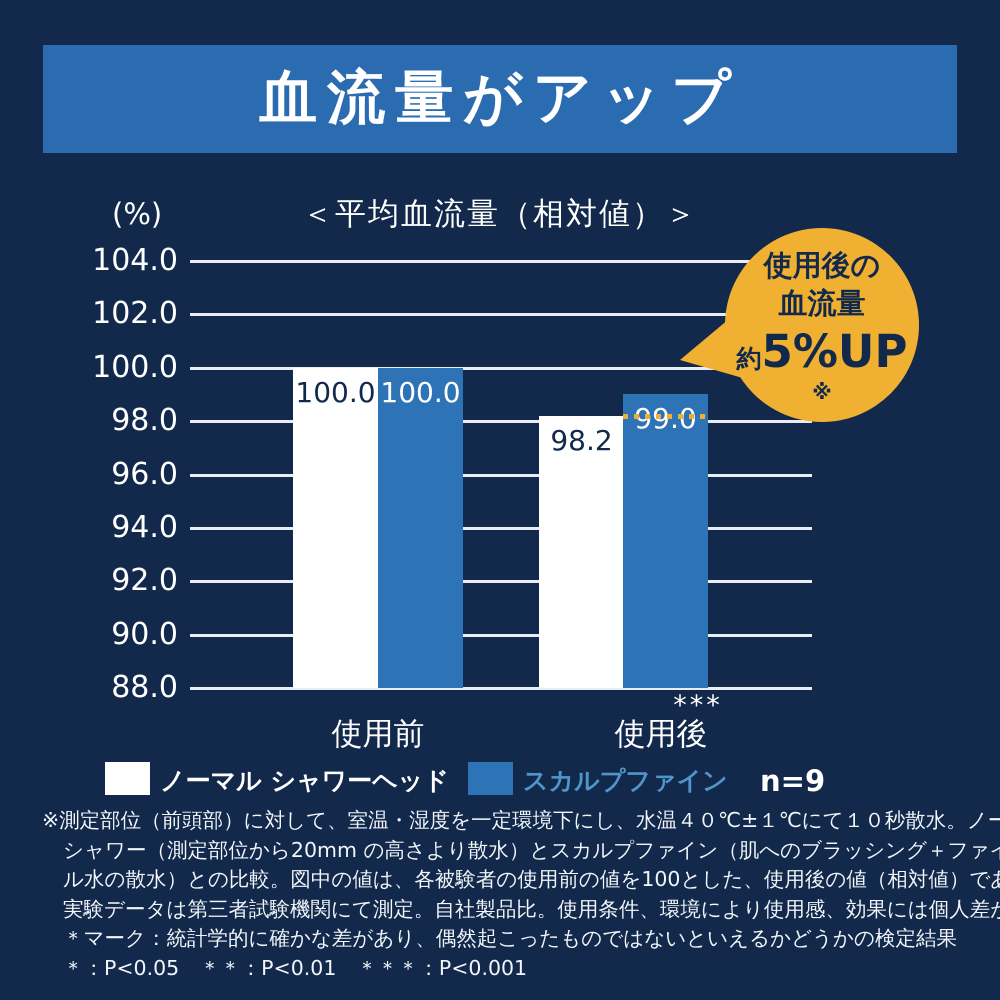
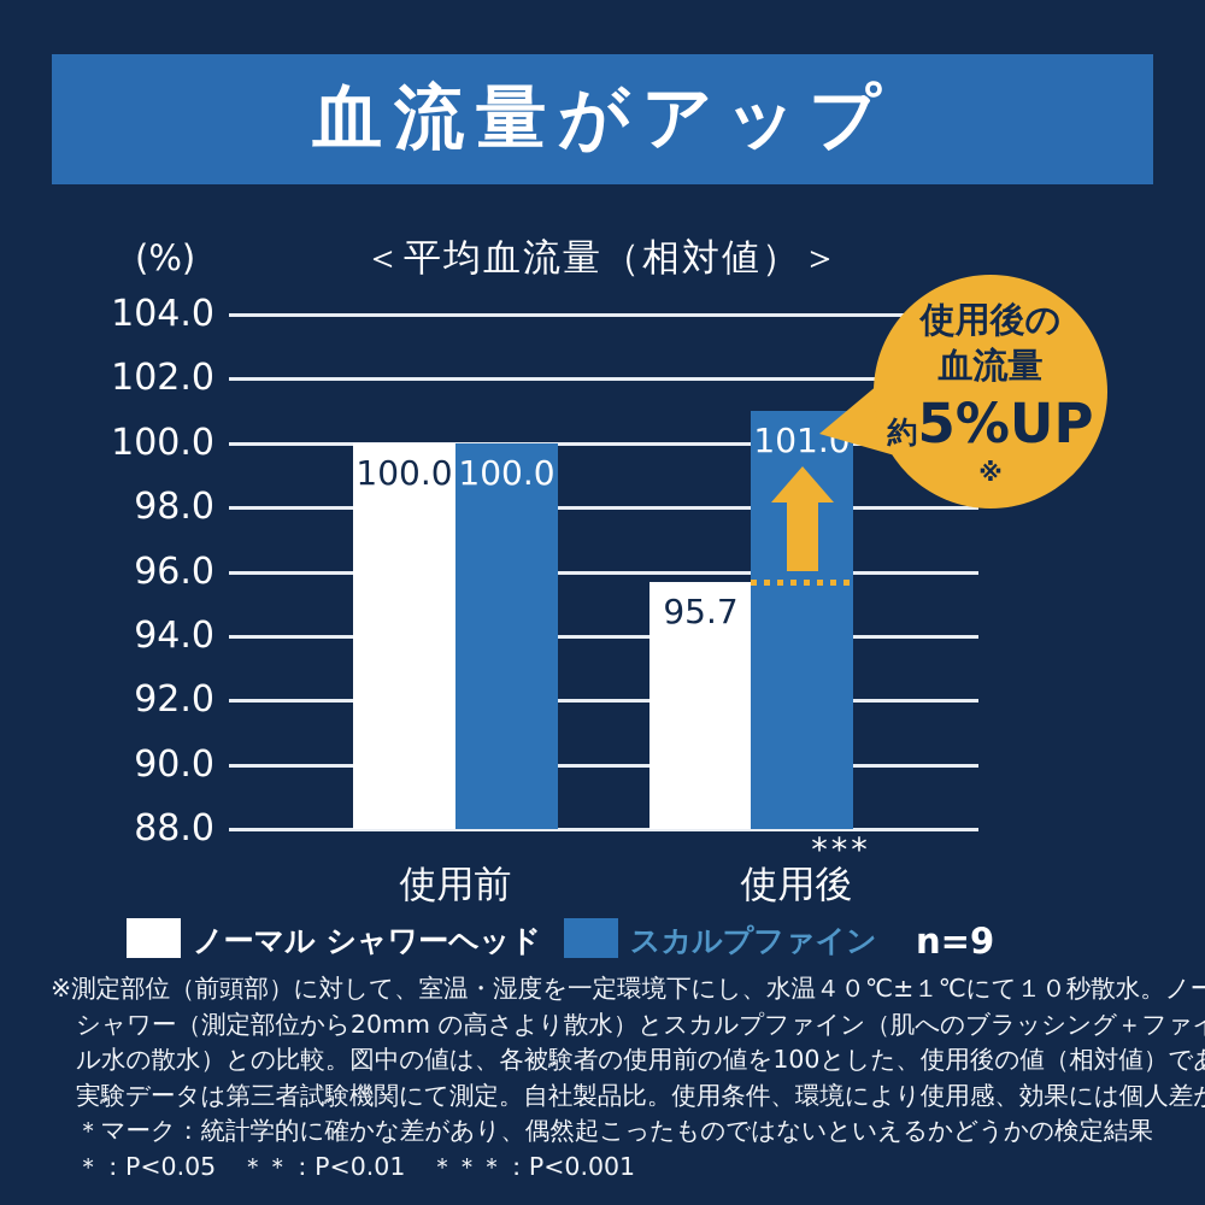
ノーマル シャワーヘッド/使用後: 98.2 -> 95.7
スカルプファイン/使用後: 99.0 -> 101.0
